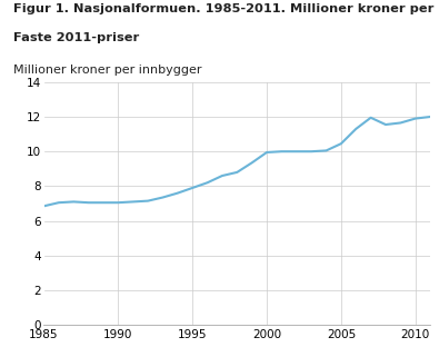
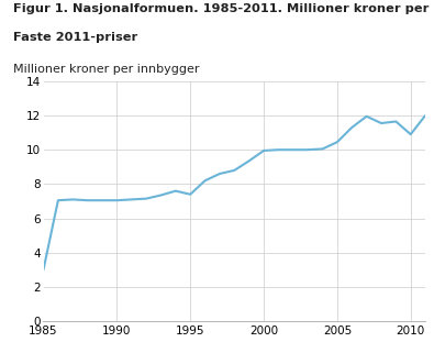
1985: 6.8 -> 3.0
1995: 7.9 -> 7.4
2010: 11.9 -> 10.9
